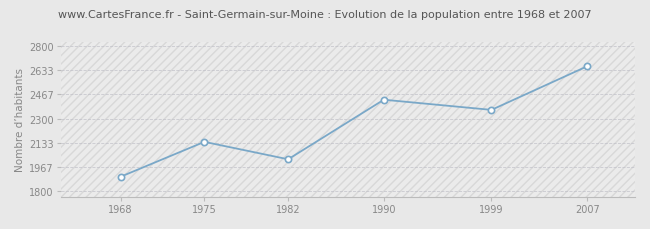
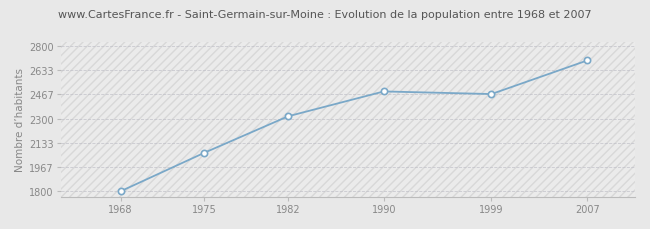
1968: 1900 -> 1800
1975: 2140 -> 2060
1982: 2020 -> 2320
1990: 2430 -> 2490
1999: 2360 -> 2470
2007: 2660 -> 2700
